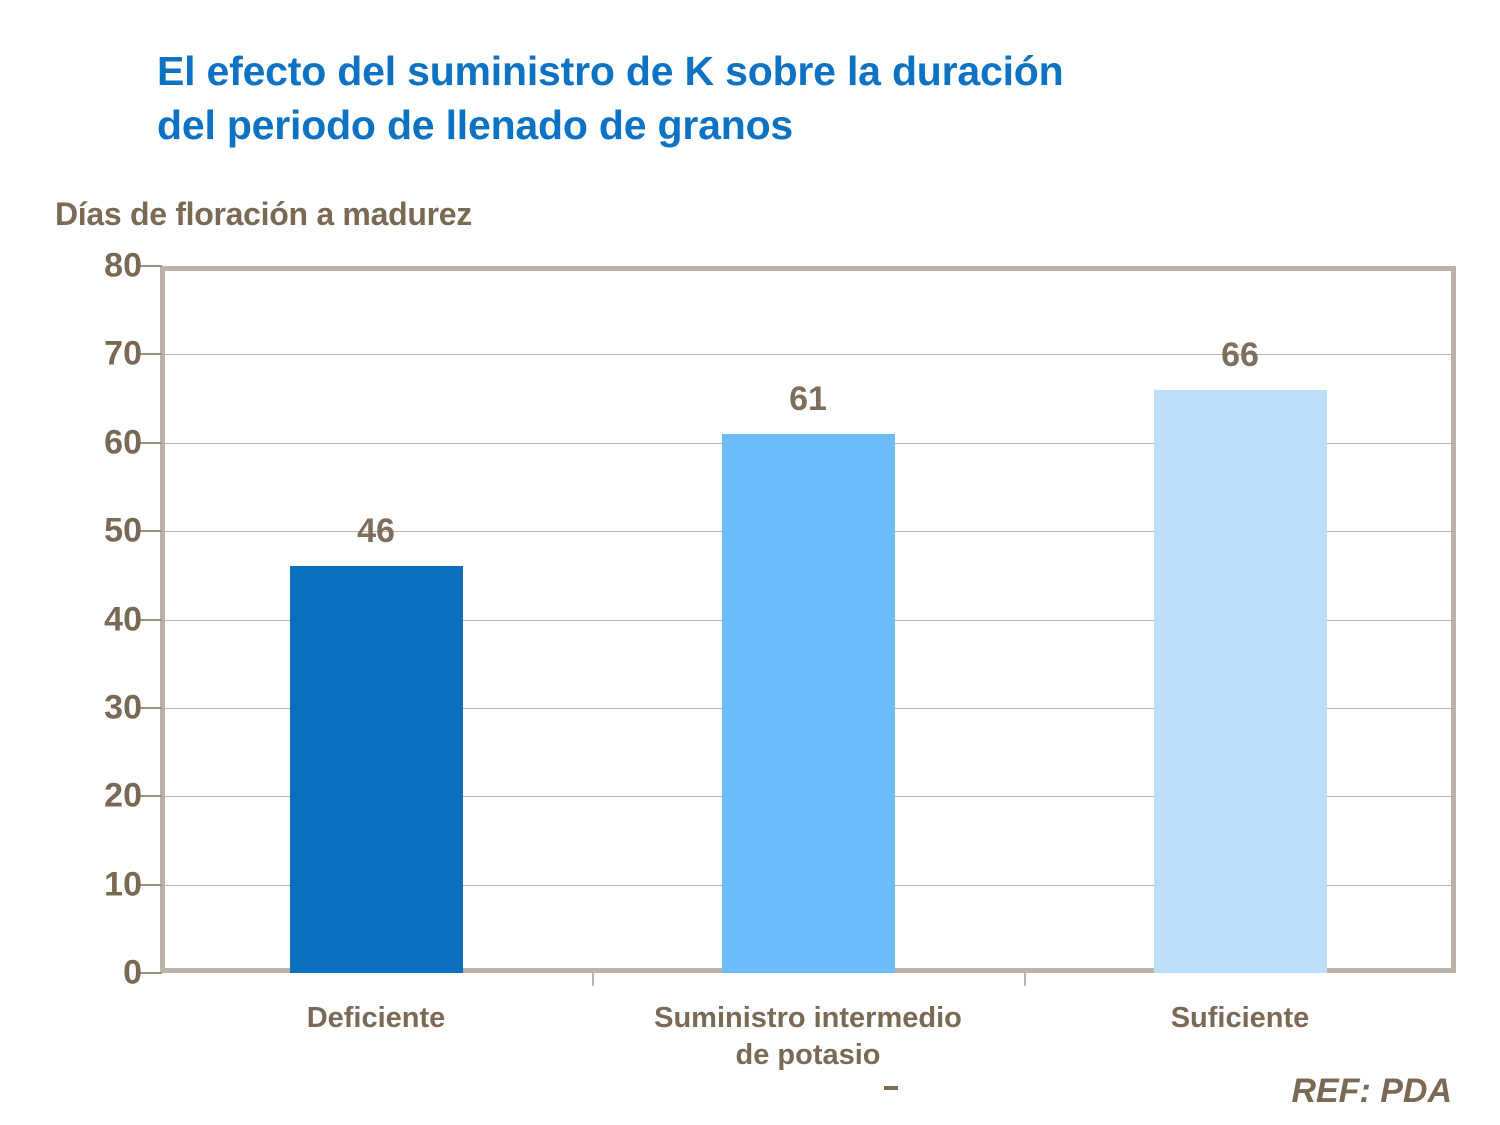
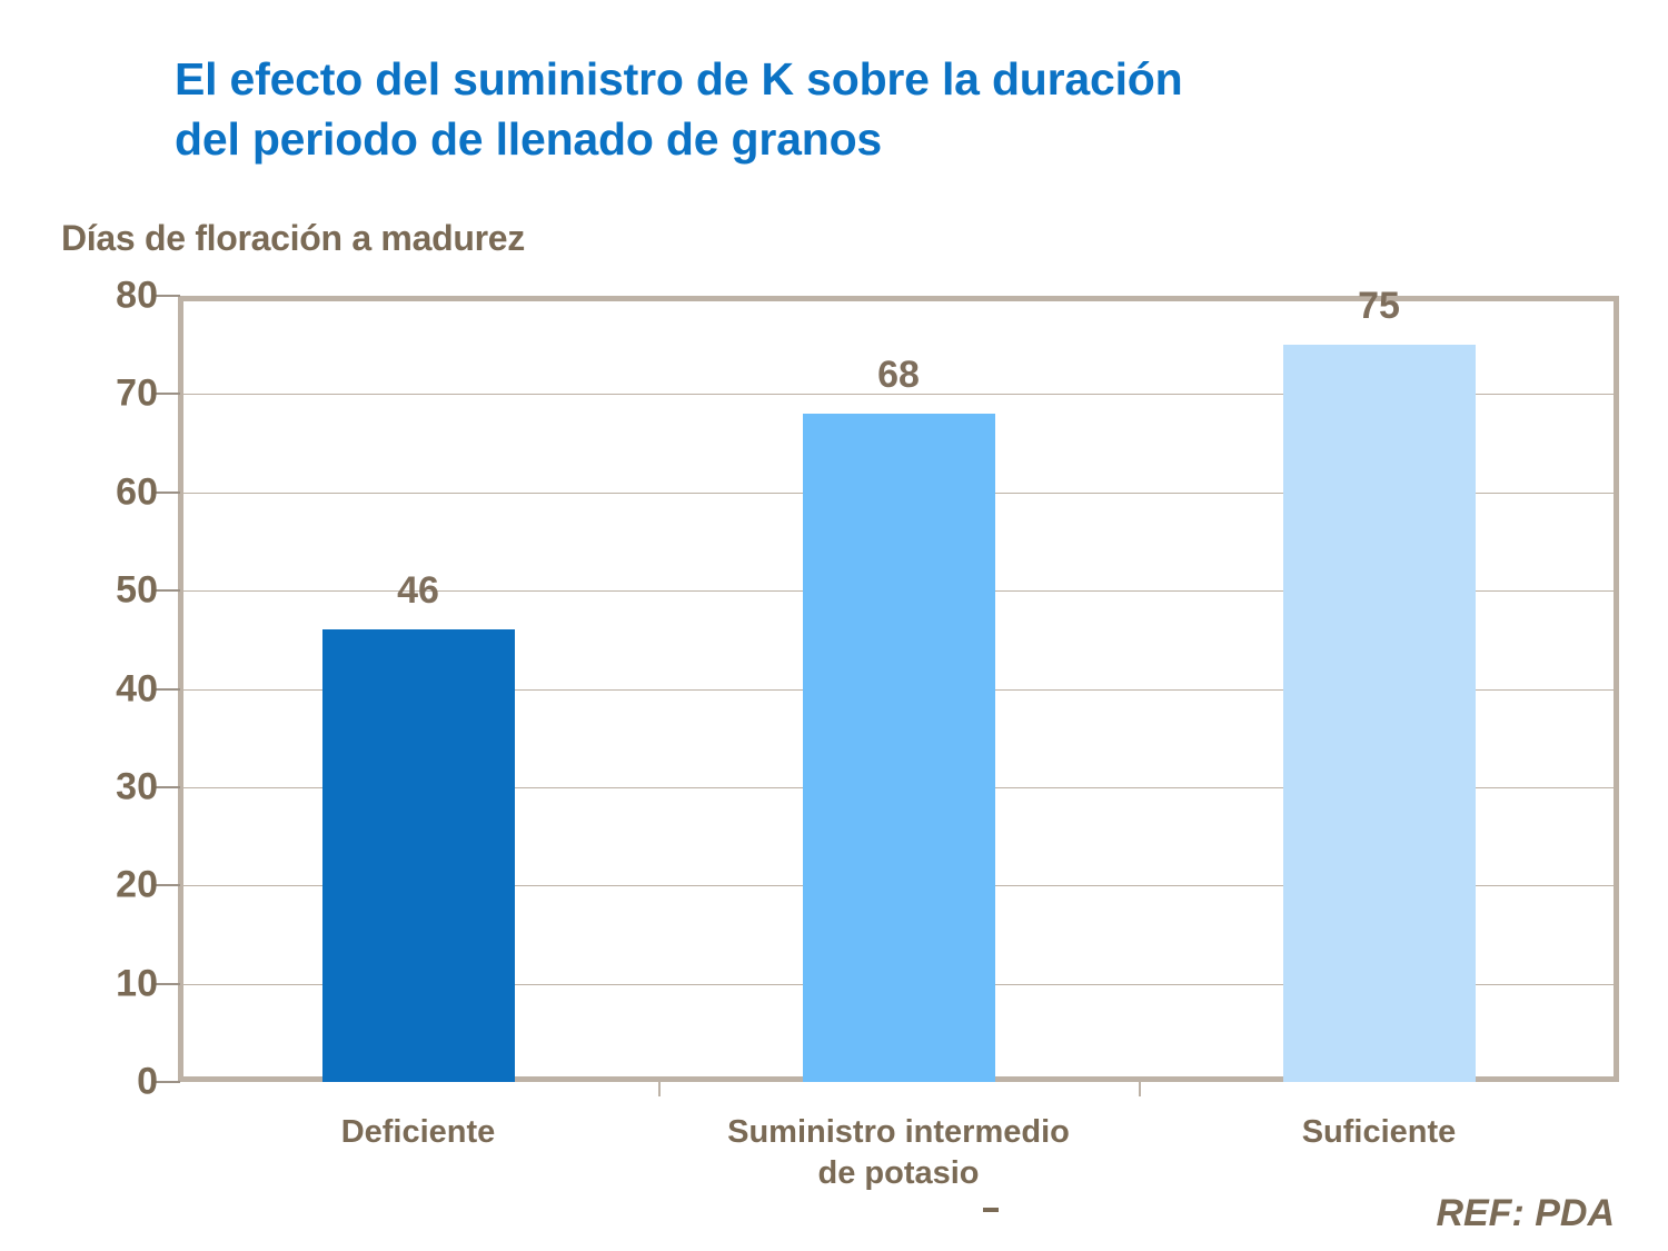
Suministro intermedio de potasio: 61 -> 68
Suficiente: 66 -> 75
